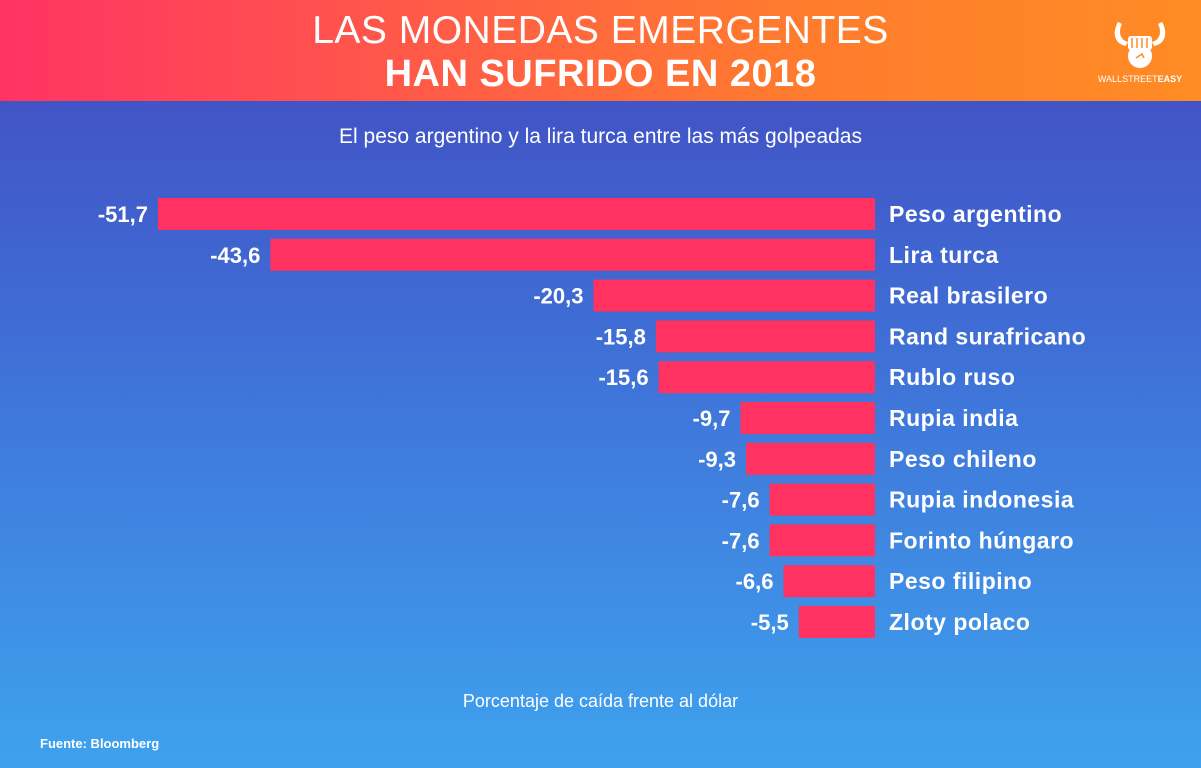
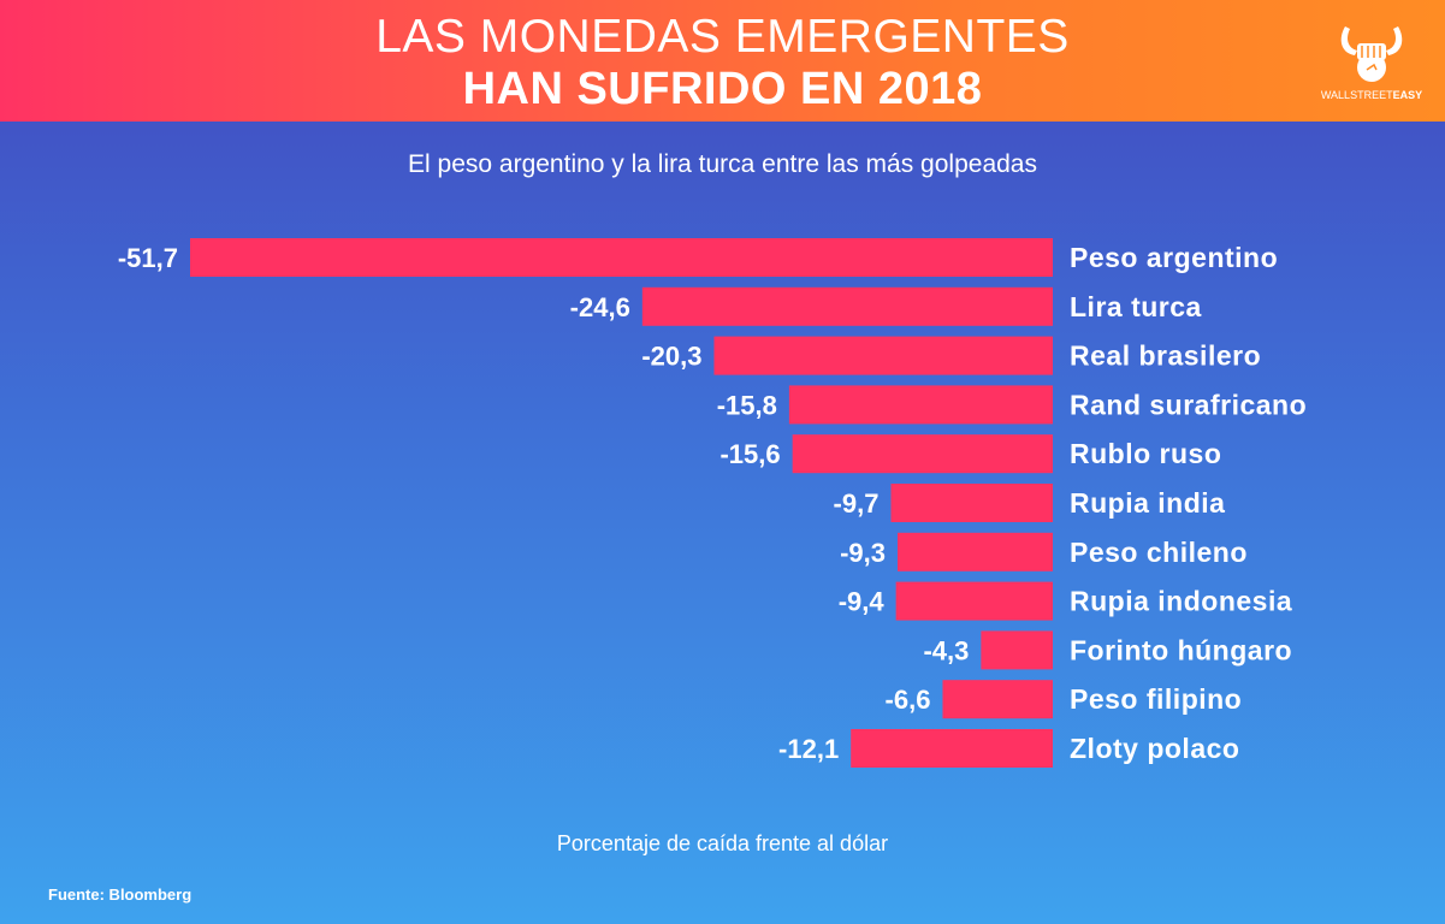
Lira turca: -43,6 -> -24,6
Rupia indonesia: -7,6 -> -9,4
Forinto húngaro: -7,6 -> -4,3
Zloty polaco: -5,5 -> -12,1
